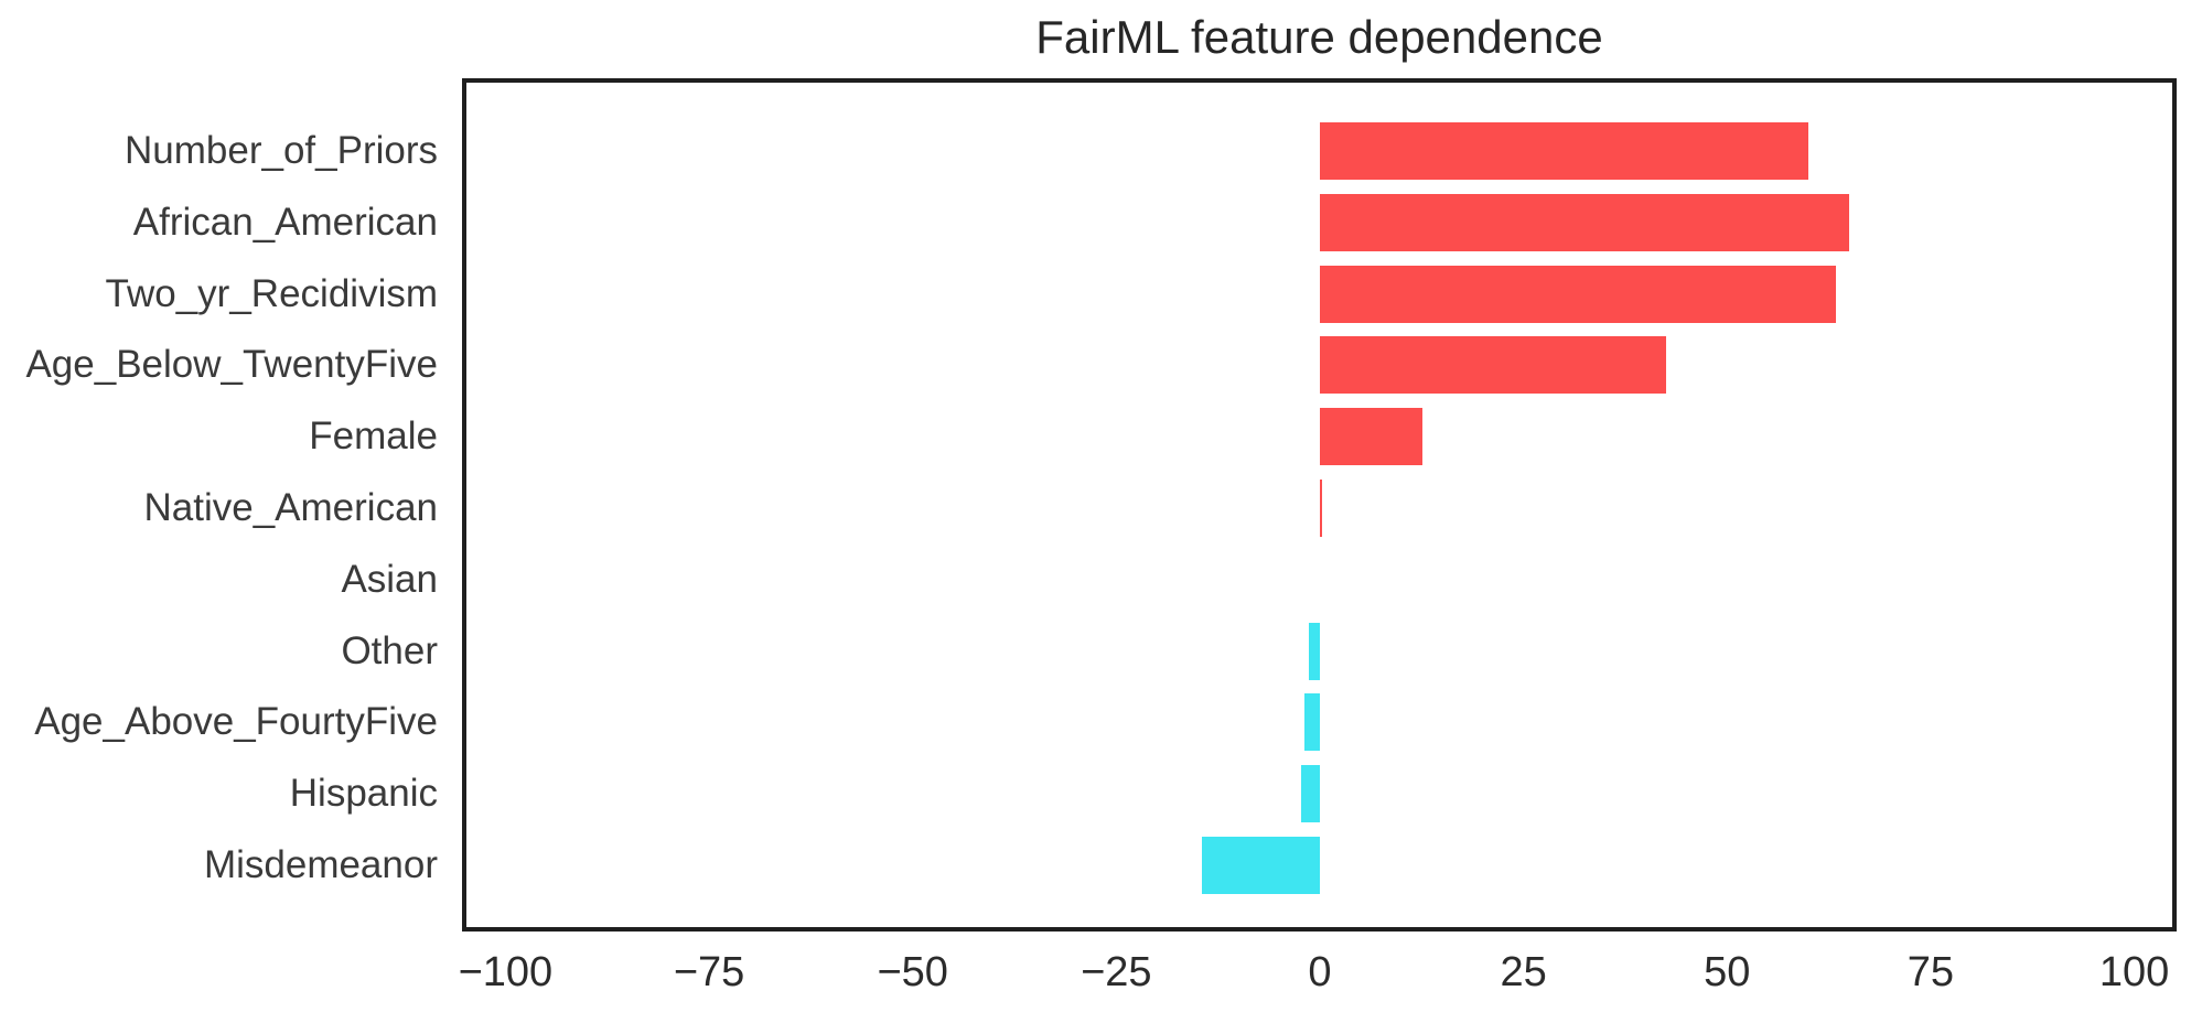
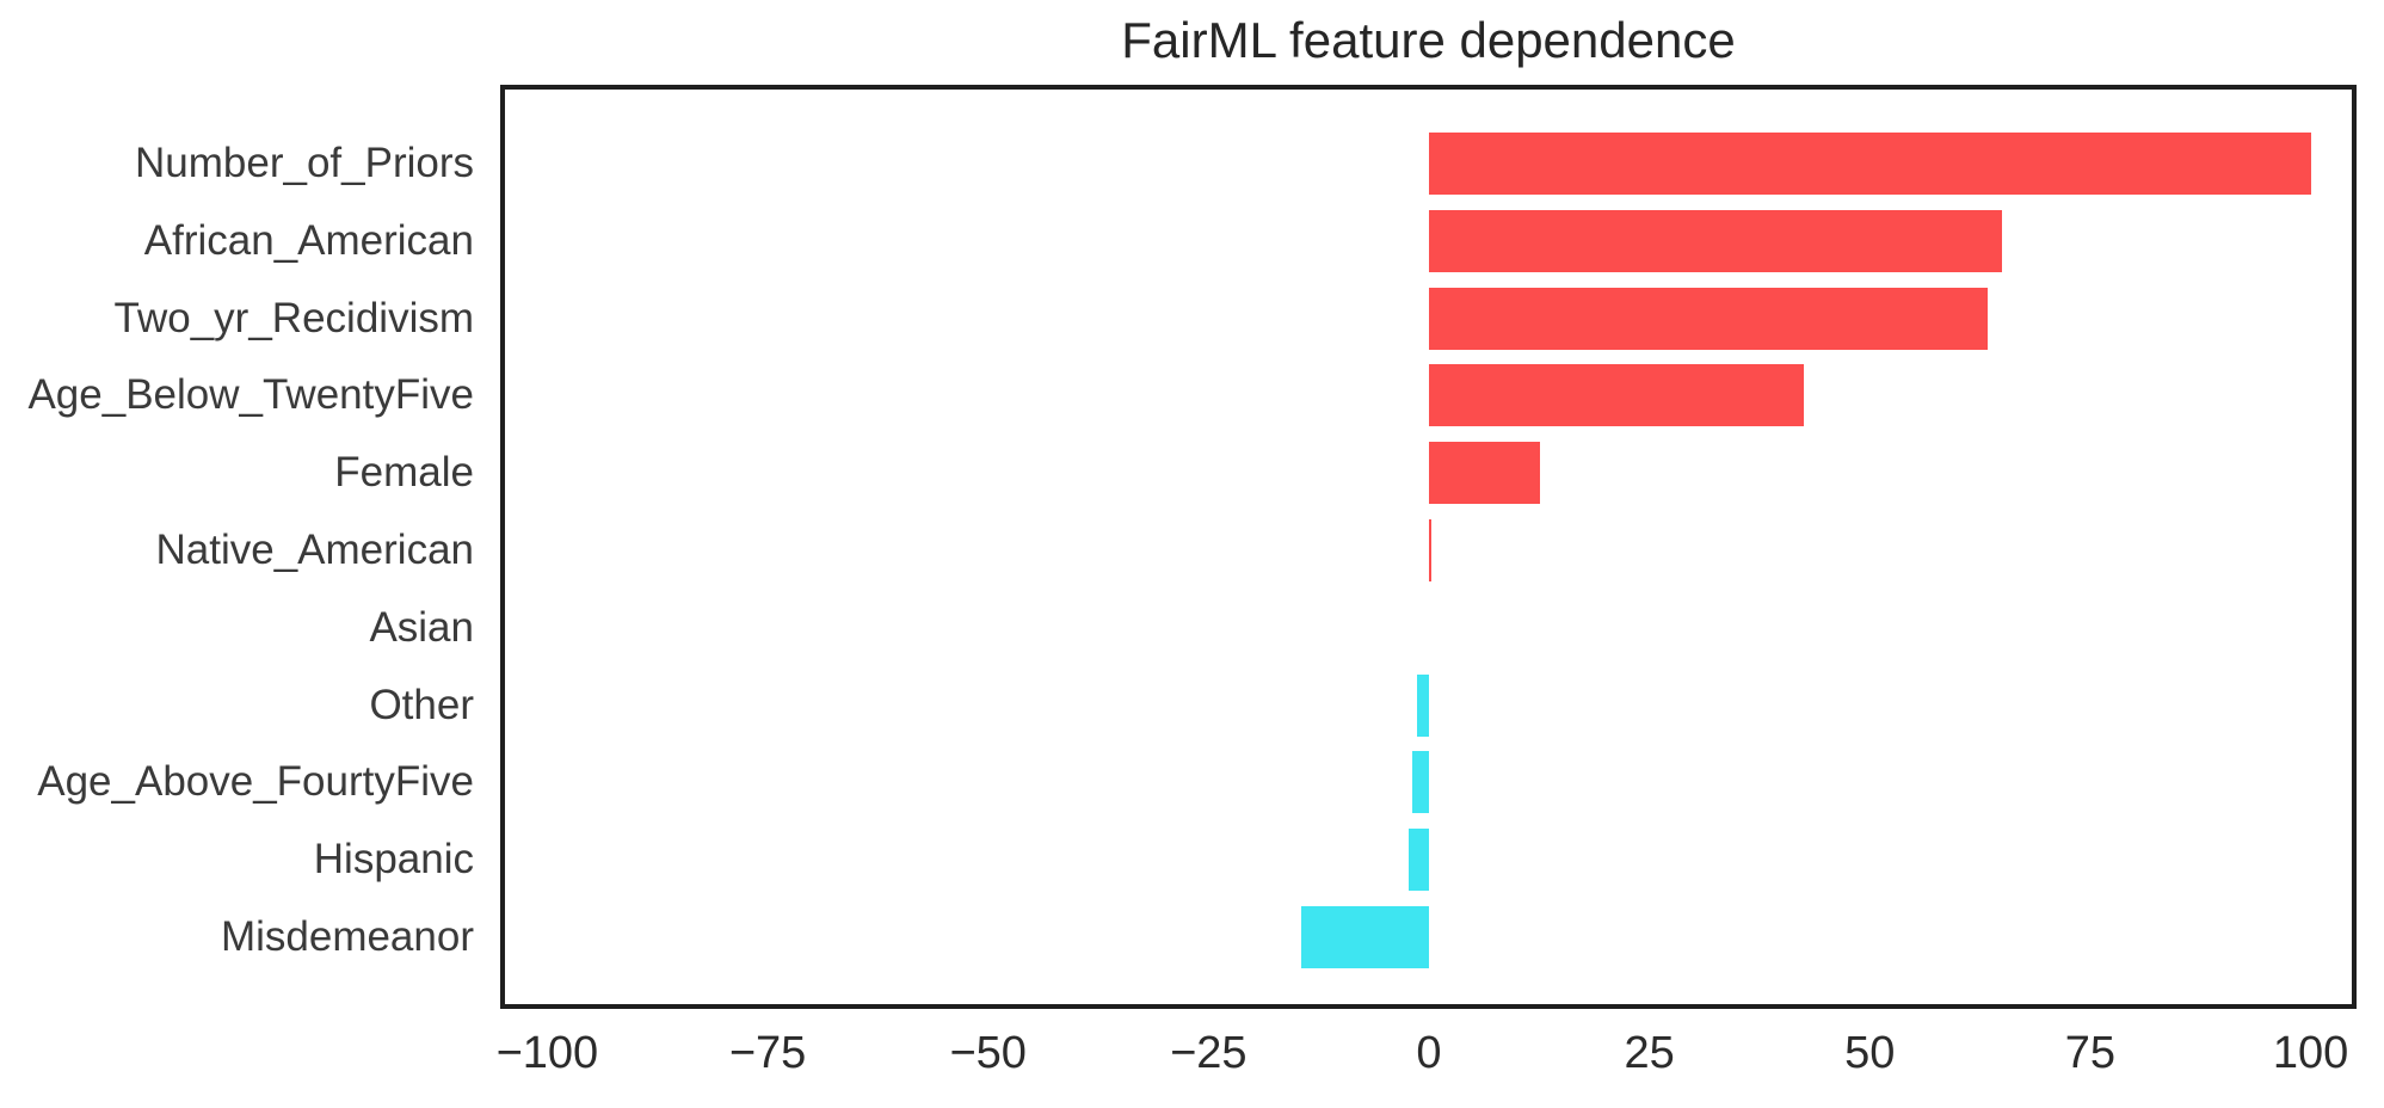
Number_of_Priors: 60 -> 100
